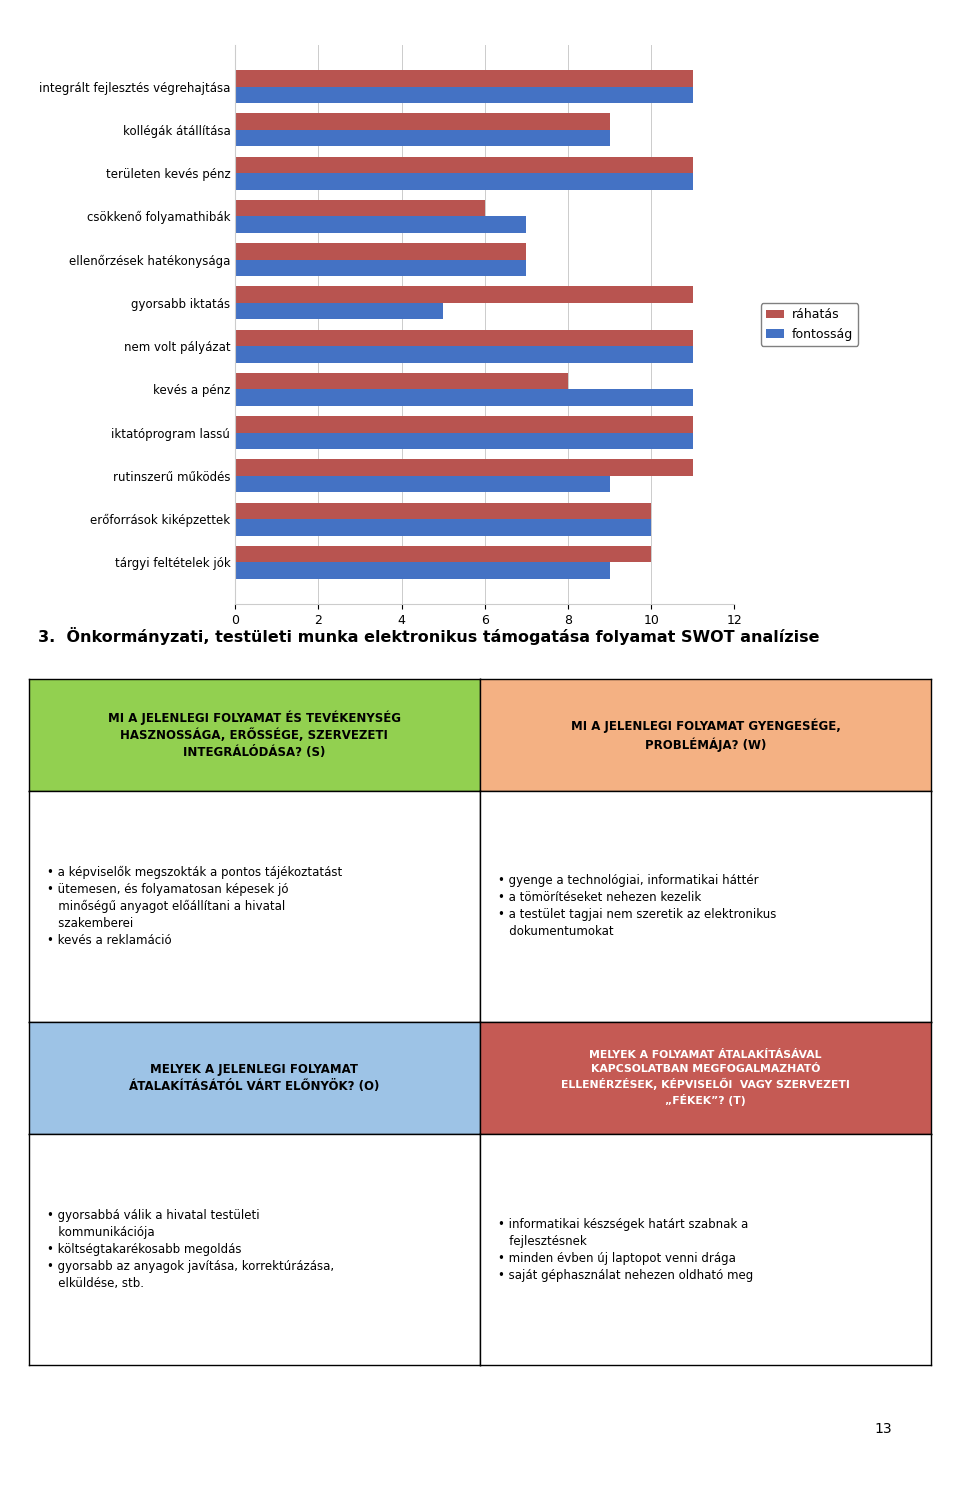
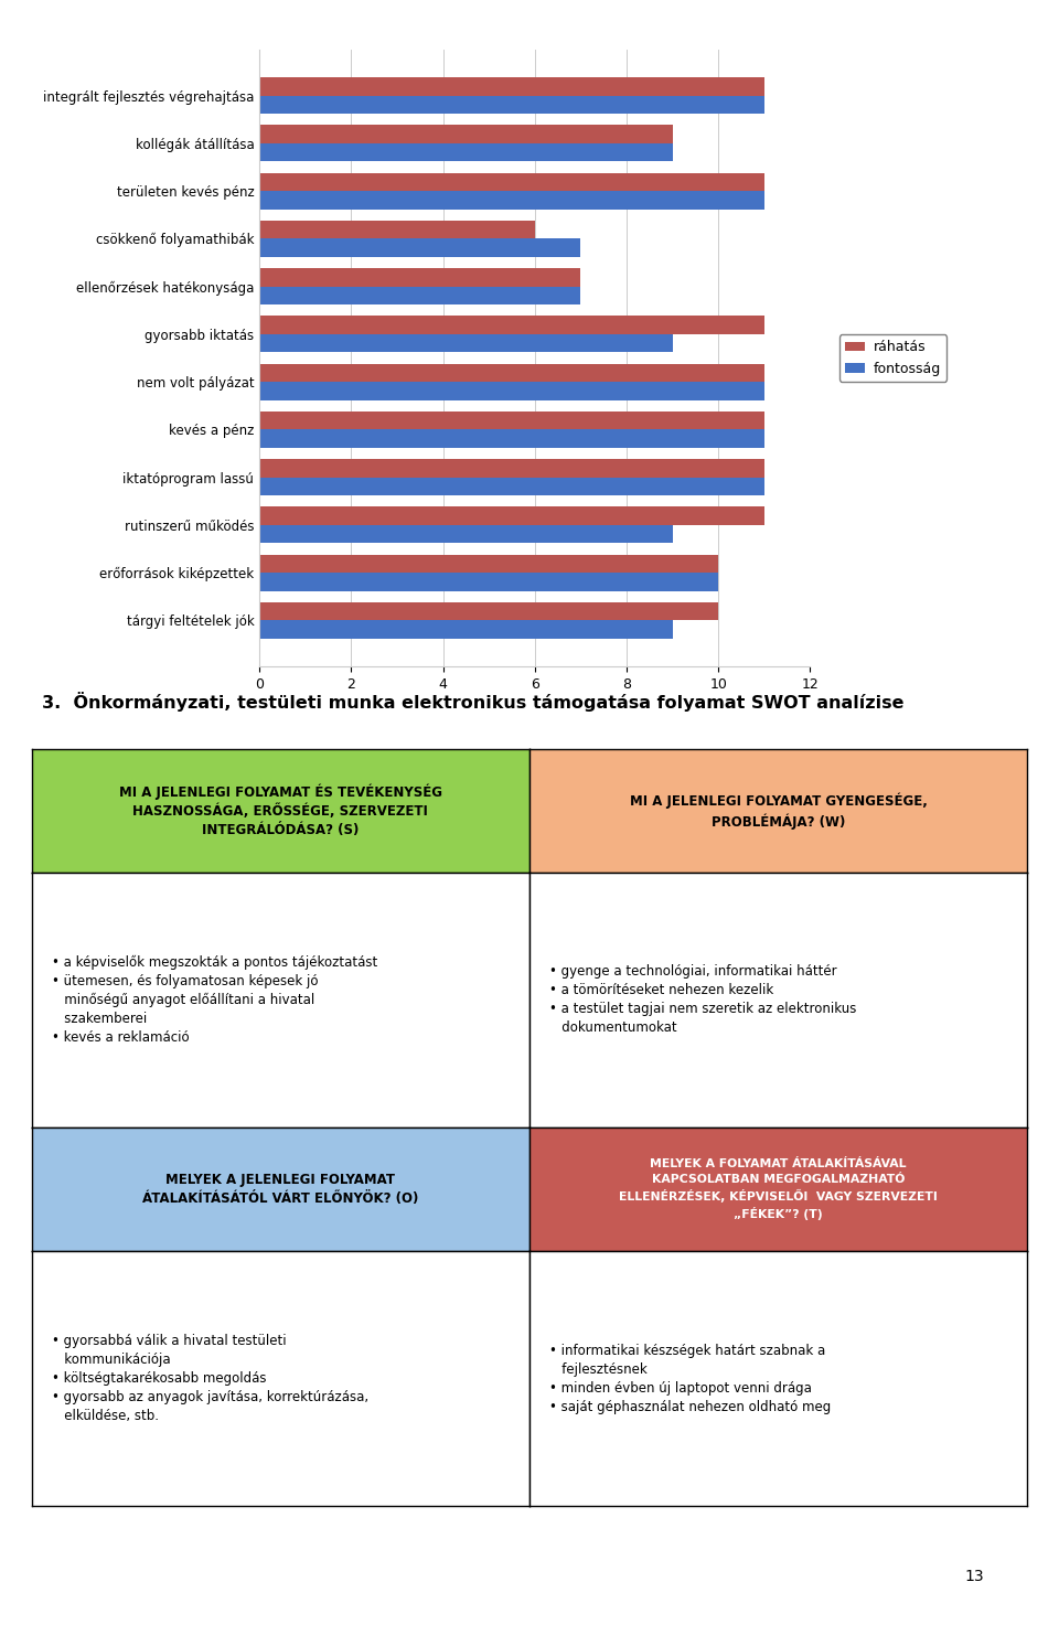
fontosság/gyorsabb iktatás: 5 -> 9
ráhatás/kevés a pénz: 8 -> 11
